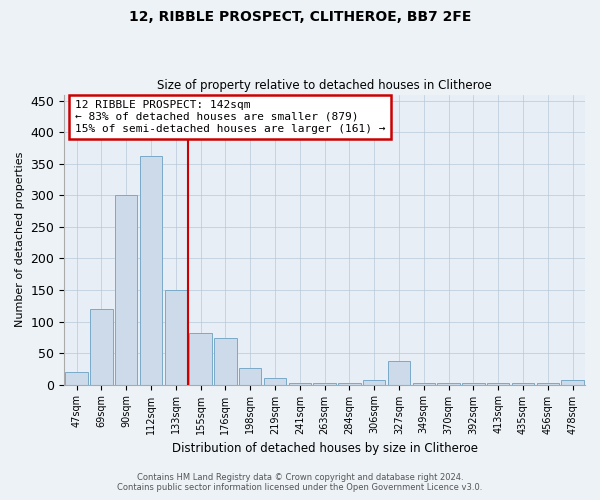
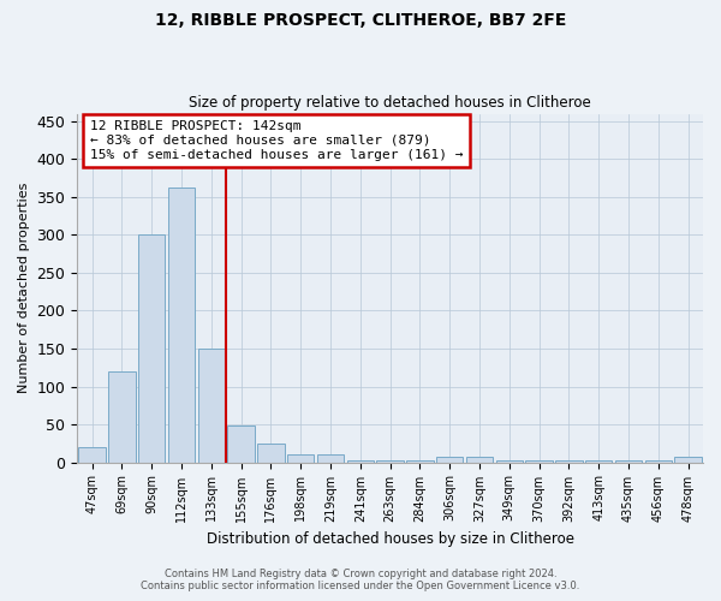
155sqm: 82 -> 48
176sqm: 74 -> 25
198sqm: 26 -> 10
327sqm: 38 -> 8
